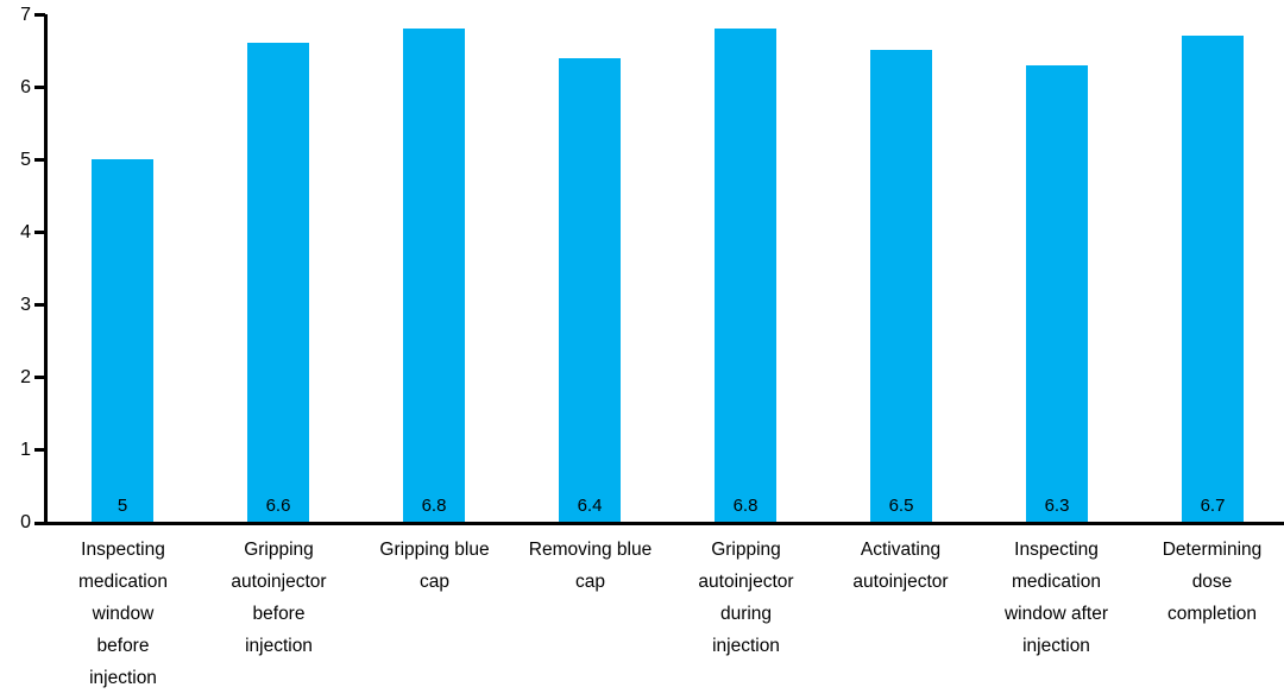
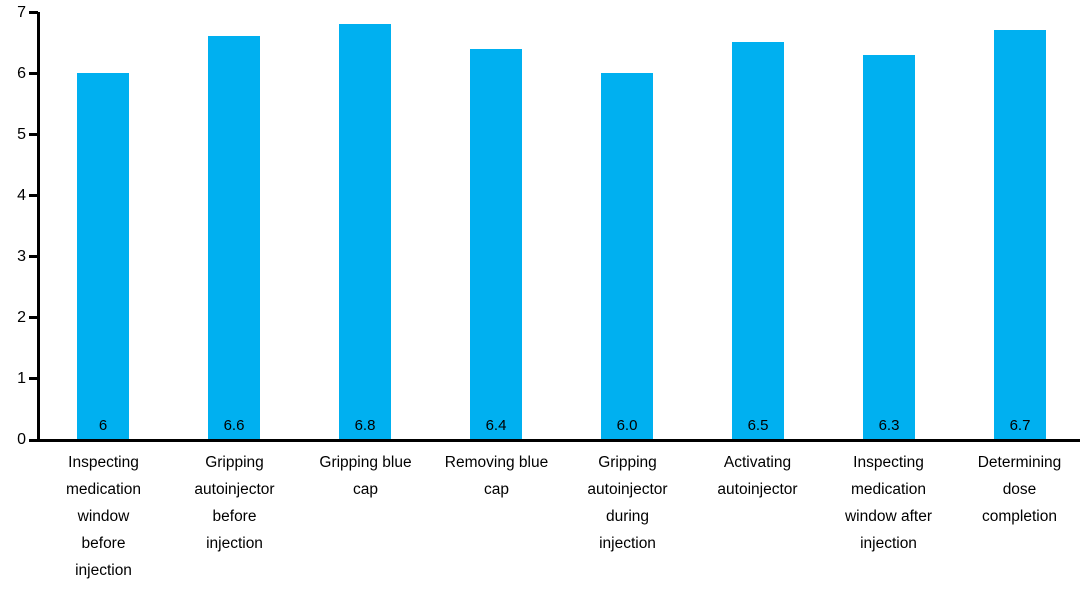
Inspecting medication window before injection: 5 -> 6
Gripping autoinjector during injection: 6.8 -> 6.0
